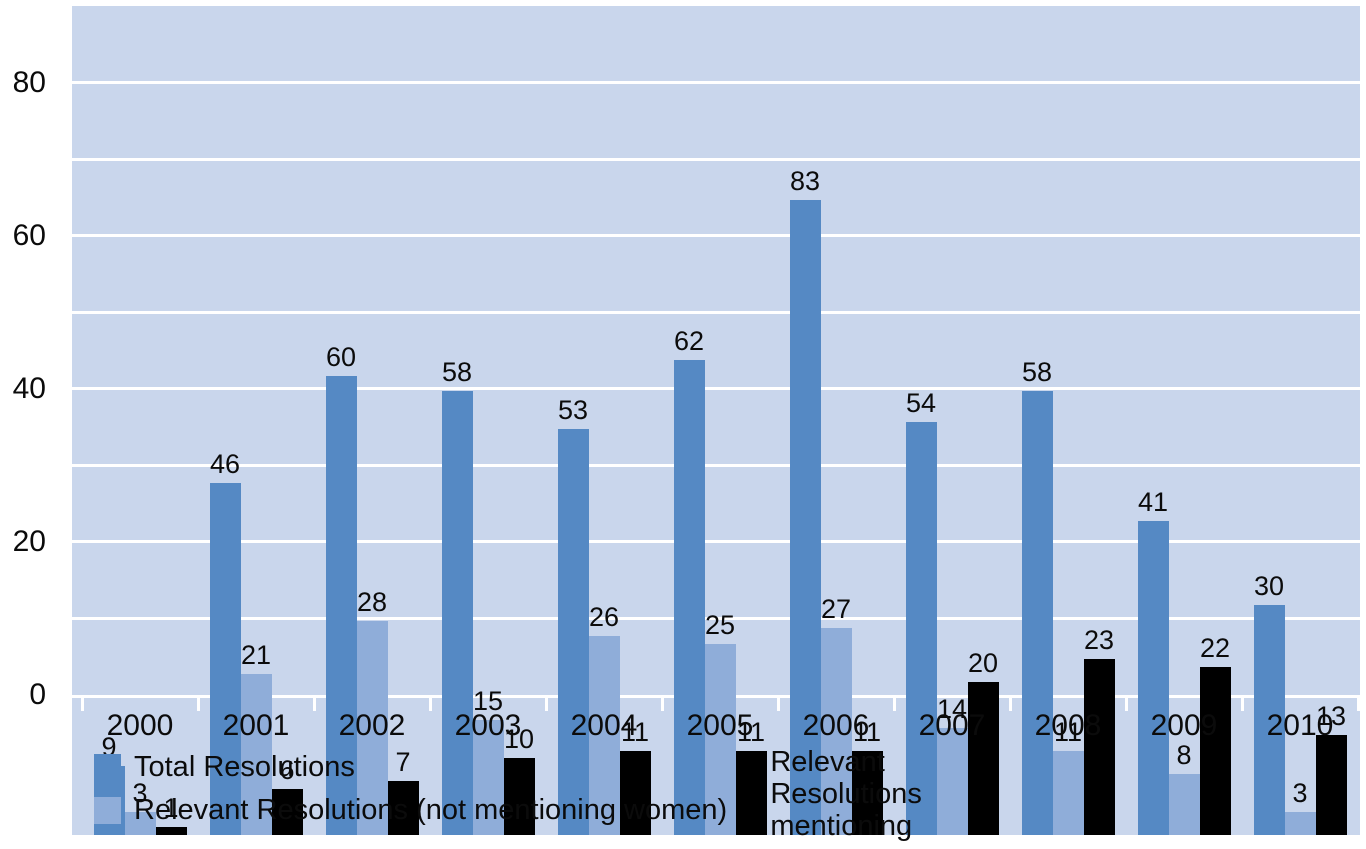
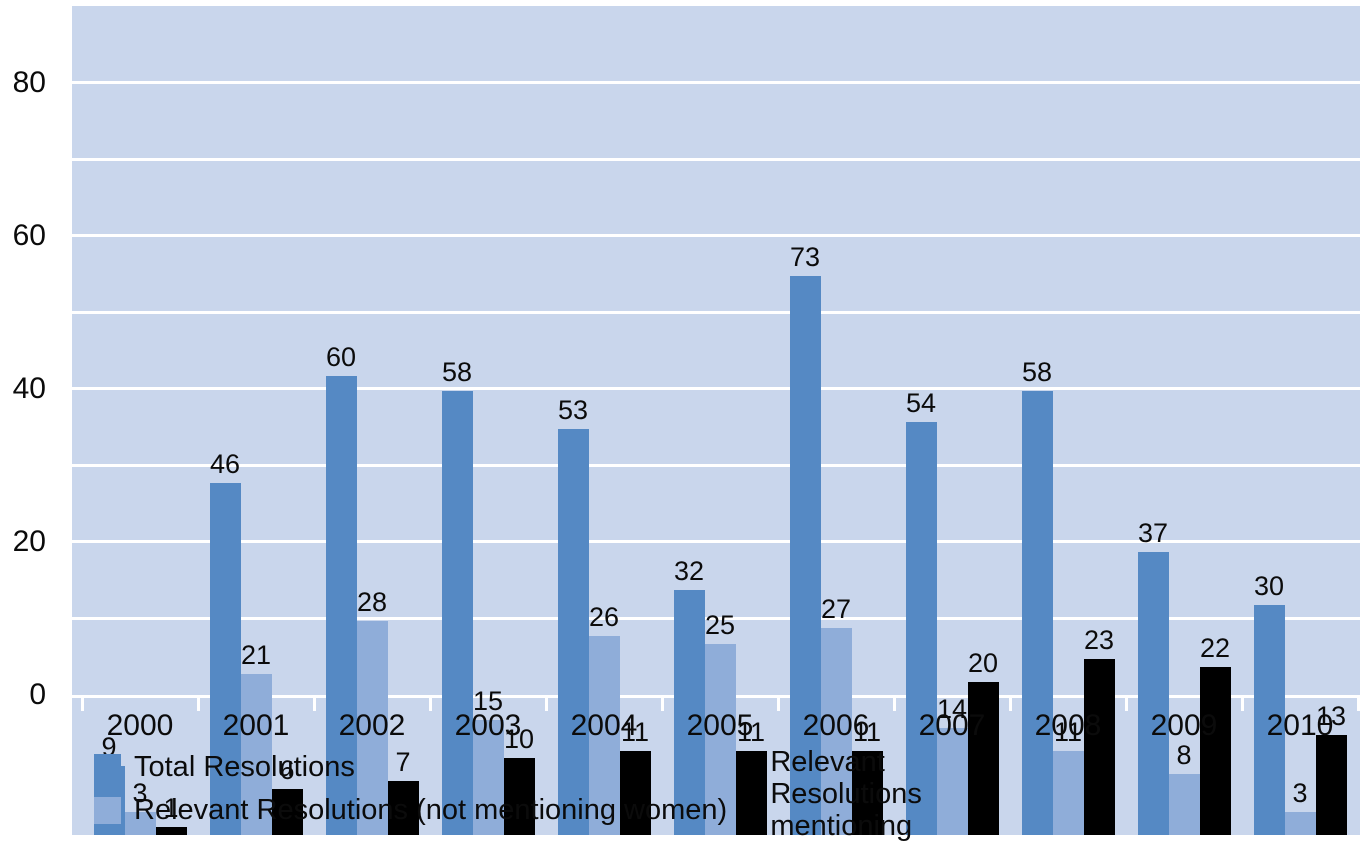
Total Resolutions/2005: 62 -> 32
Total Resolutions/2006: 83 -> 73
Total Resolutions/2009: 41 -> 37
